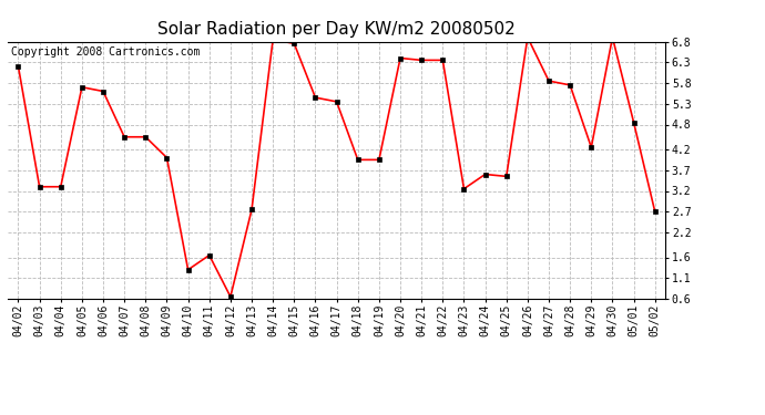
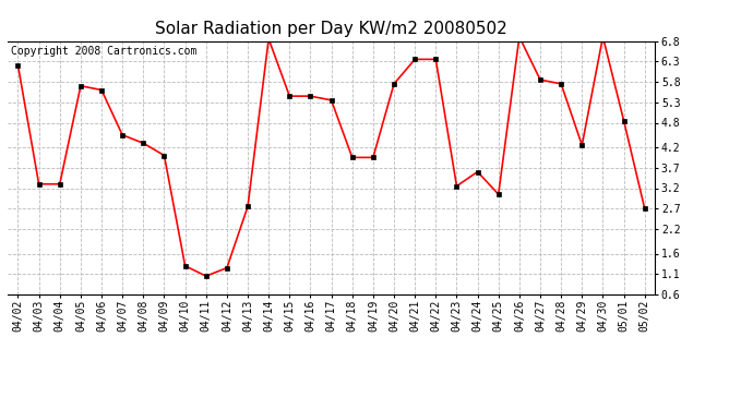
04/08: 4.50 -> 4.30
04/11: 1.65 -> 1.05
04/12: 0.65 -> 1.25
04/15: 6.75 -> 5.45
04/20: 6.40 -> 5.75
04/25: 3.55 -> 3.05
